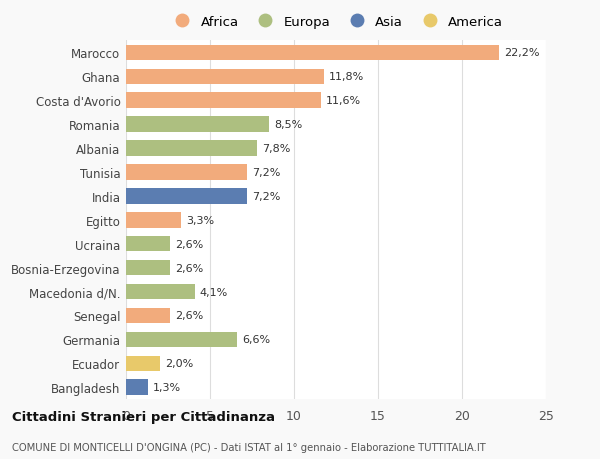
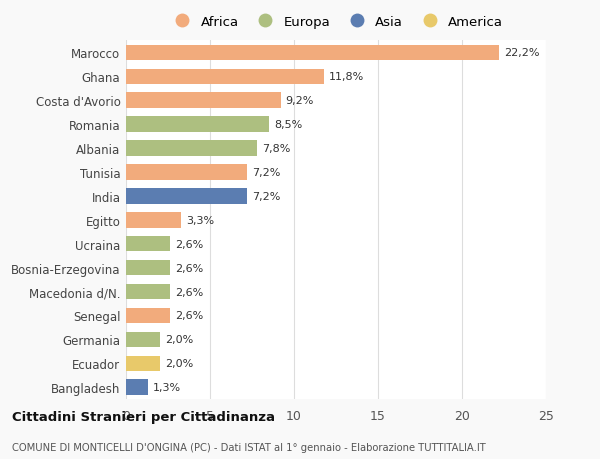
Costa d'Avorio: 11,6% -> 9,2%
Macedonia d/N.: 4,1% -> 2,6%
Germania: 6,6% -> 2,0%
